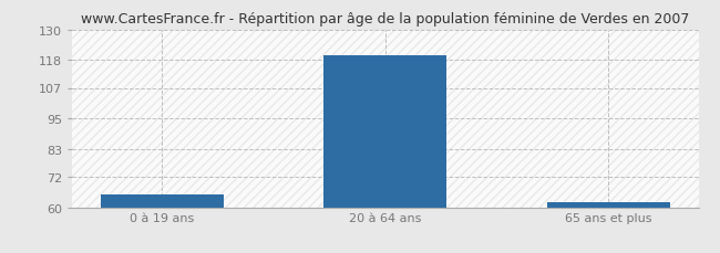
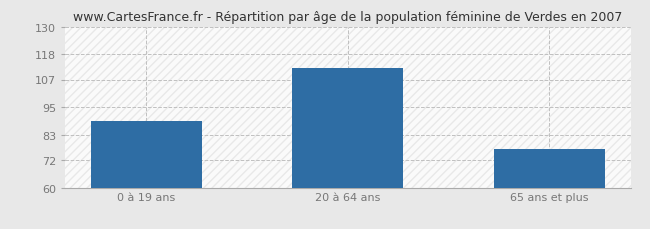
0 à 19 ans: 65 -> 89
20 à 64 ans: 120 -> 112
65 ans et plus: 62 -> 77
